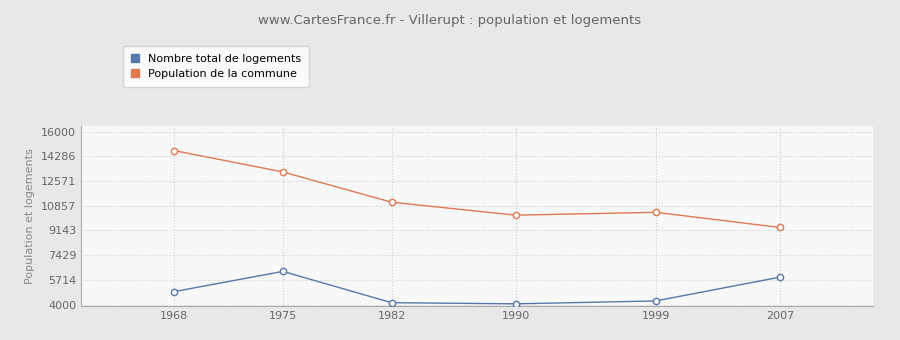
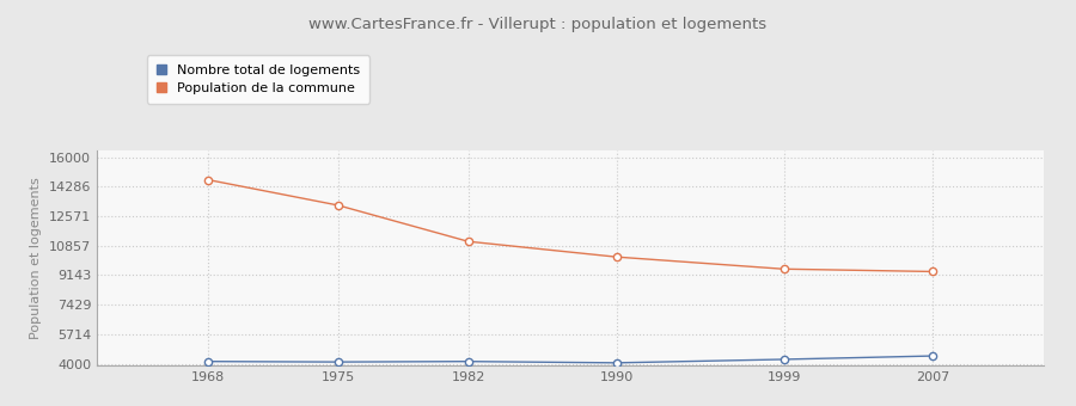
Nombre total de logements/1968: 4900 -> 4100
Nombre total de logements/1975: 6300 -> 4100
Population de la commune/1999: 10400 -> 9500
Nombre total de logements/2007: 5900 -> 4400
